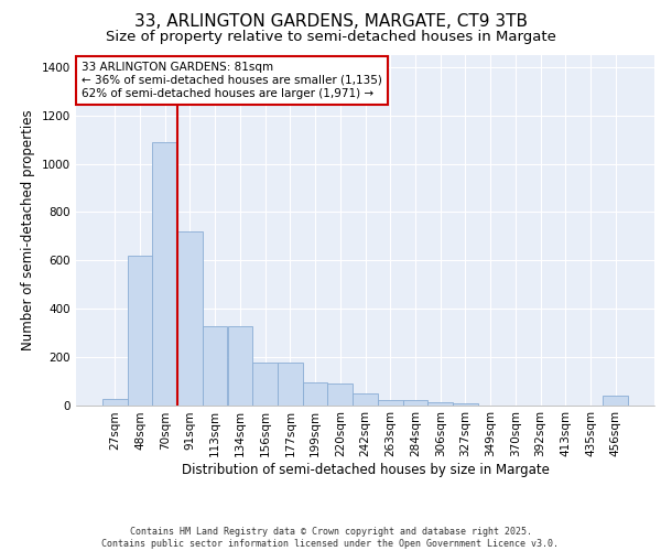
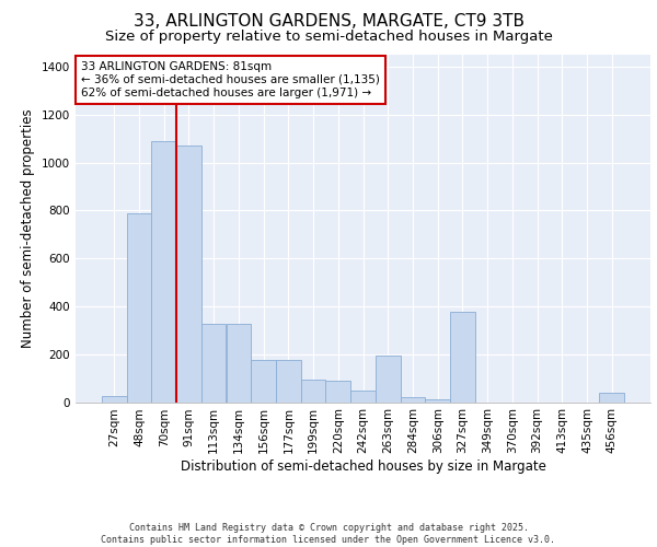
48sqm: 620 -> 790
91sqm: 720 -> 1070
263sqm: 20 -> 195
327sqm: 8 -> 375
